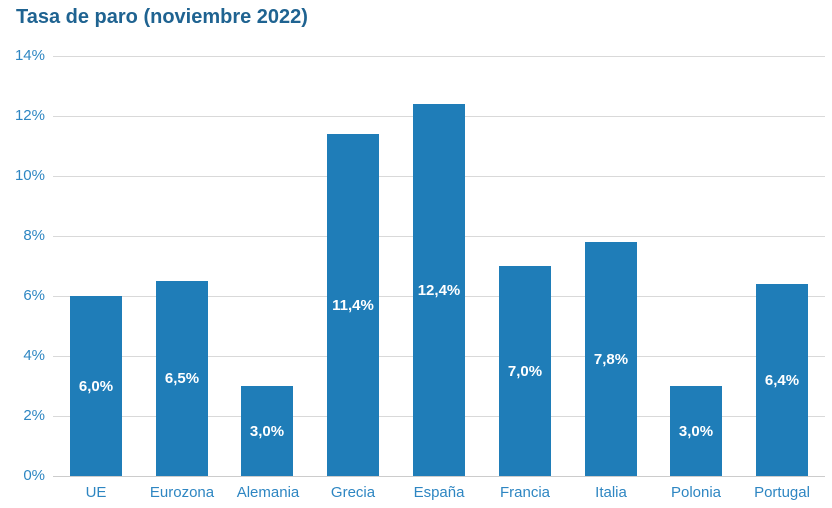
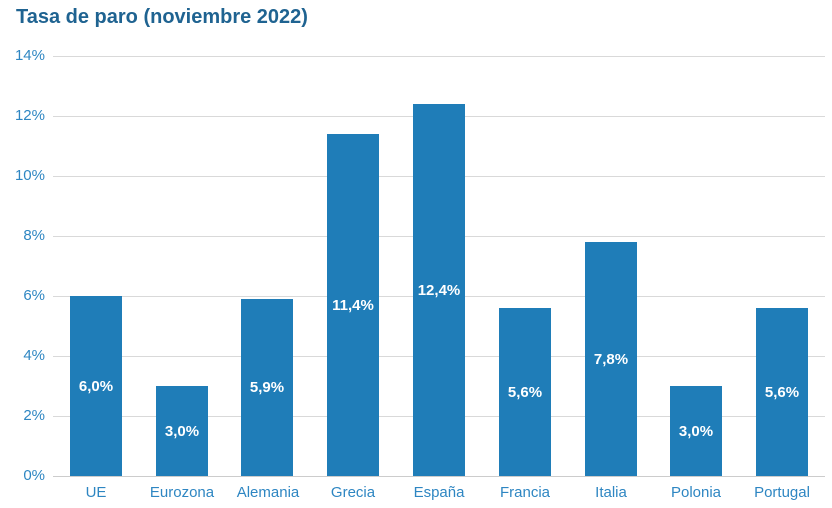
Eurozona: 6,5% -> 3,0%
Alemania: 3,0% -> 5,9%
Francia: 7,0% -> 5,6%
Portugal: 6,4% -> 5,6%
